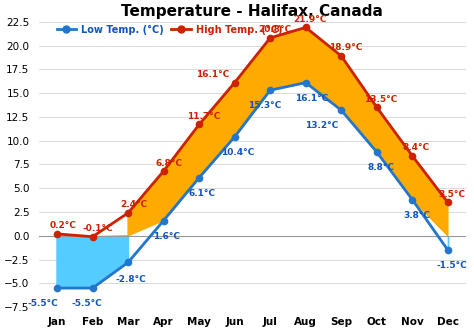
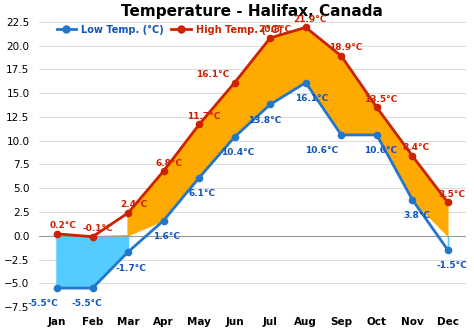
Low Temp. (°C)/Mar: -2.8°C -> -1.7°C
Low Temp. (°C)/Jul: 15.3°C -> 13.8°C
Low Temp. (°C)/Sep: 13.2°C -> 10.6°C
Low Temp. (°C)/Oct: 8.8°C -> 10.6°C
